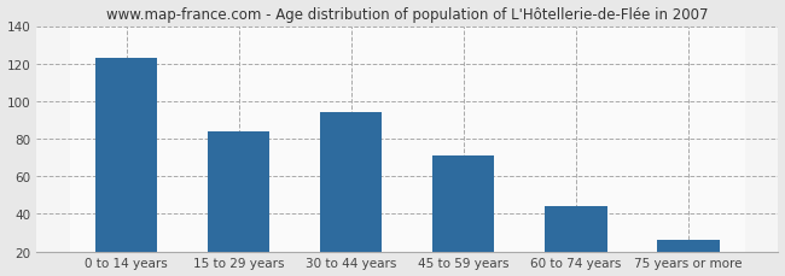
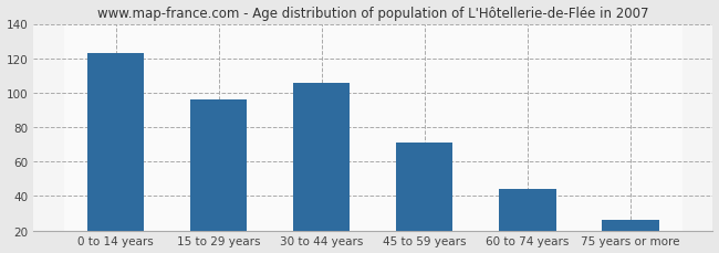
15 to 29 years: 84 -> 96
30 to 44 years: 94 -> 106
